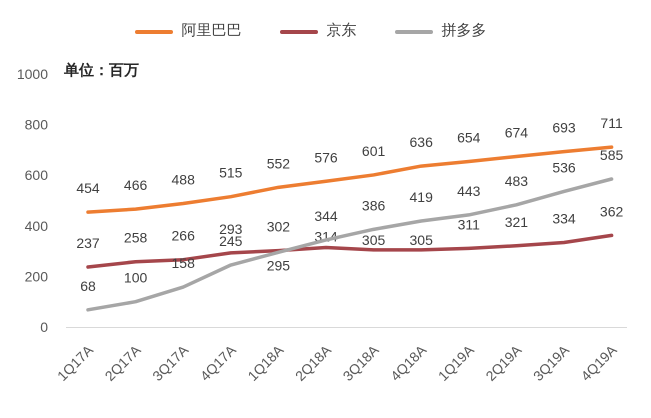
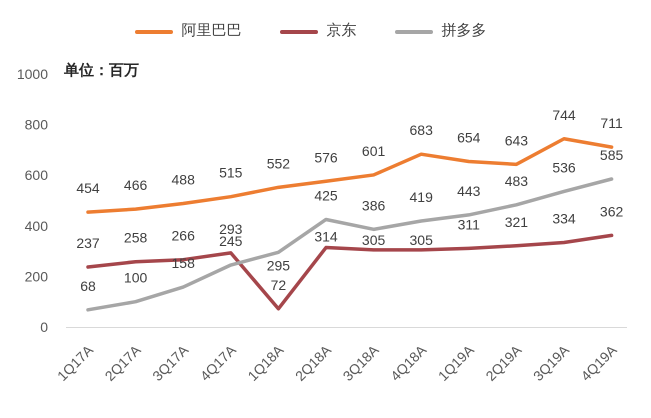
京东/1Q18A: 302 -> 72
拼多多/2Q18A: 344 -> 425
阿里巴巴/4Q18A: 636 -> 683
阿里巴巴/2Q19A: 674 -> 643
阿里巴巴/3Q19A: 693 -> 744
